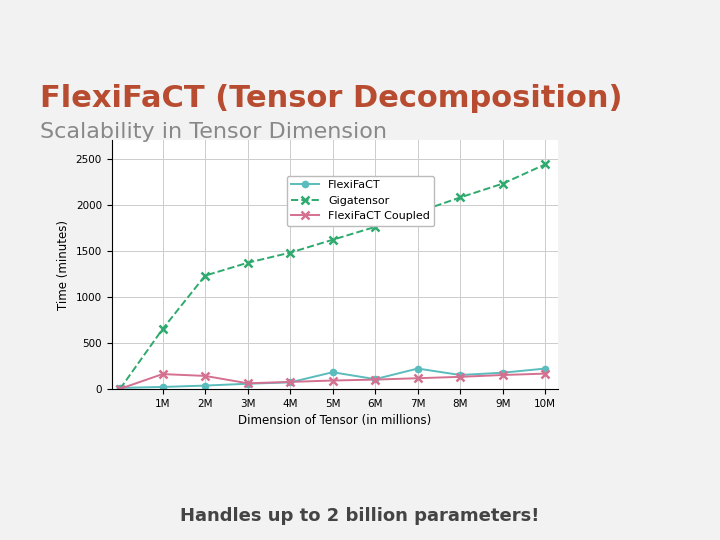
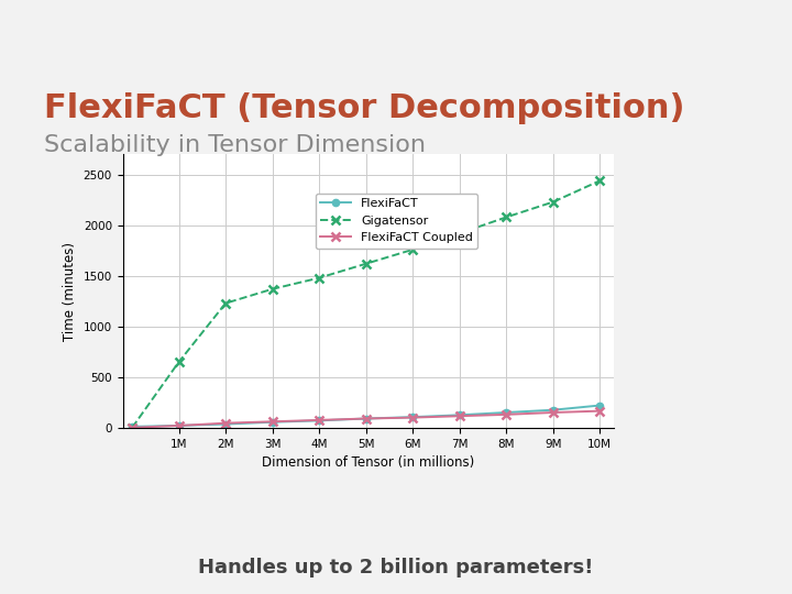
FlexiFaCT Coupled/1M: 160 -> 20
FlexiFaCT Coupled/2M: 140 -> 40
FlexiFaCT/5M: 180 -> 90
FlexiFaCT/7M: 220 -> 120
